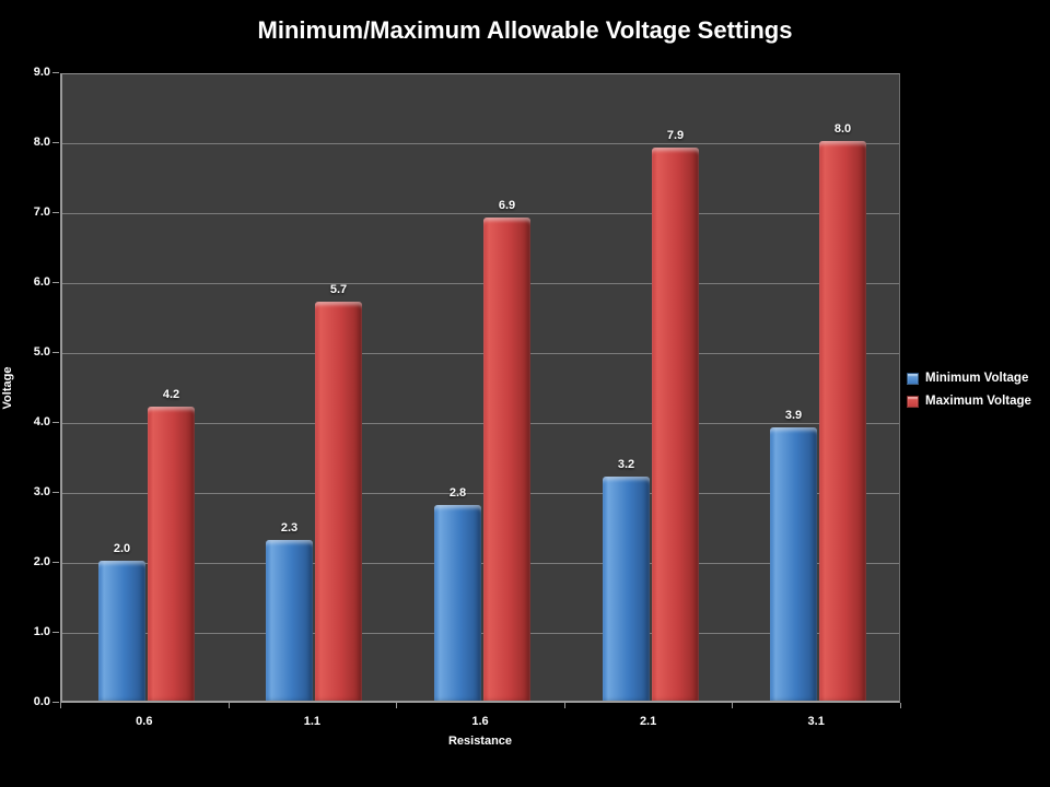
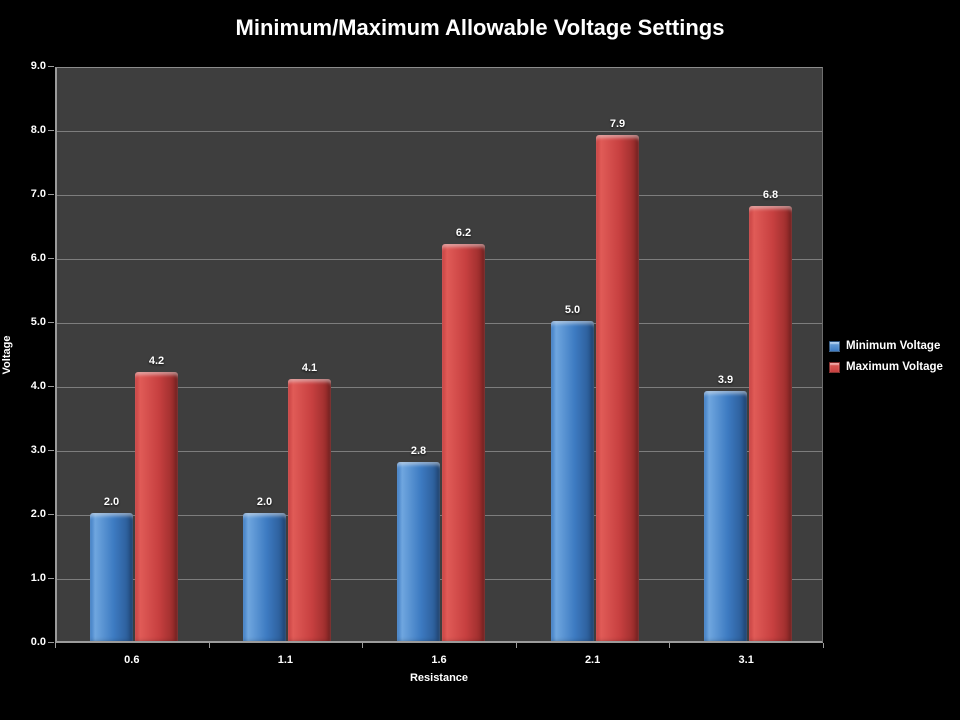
Minimum Voltage/1.1: 2.3 -> 2.0
Maximum Voltage/1.1: 5.7 -> 4.1
Maximum Voltage/1.6: 6.9 -> 6.2
Minimum Voltage/2.1: 3.2 -> 5.0
Maximum Voltage/3.1: 8.0 -> 6.8
